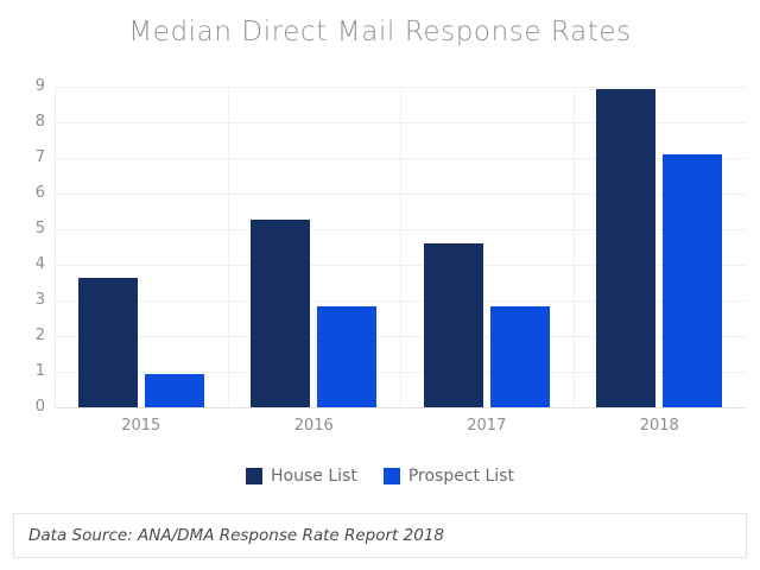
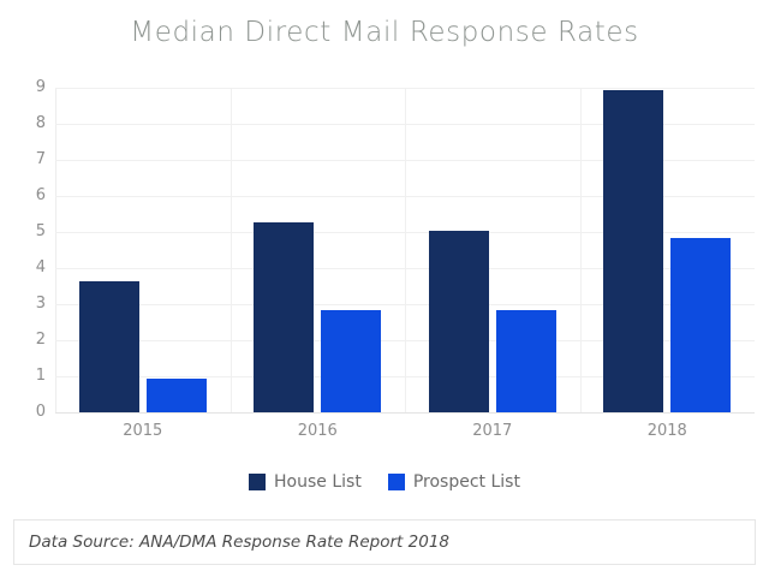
House List/2017: 4.6 -> 5.0
Prospect List/2018: 7.1 -> 4.8
